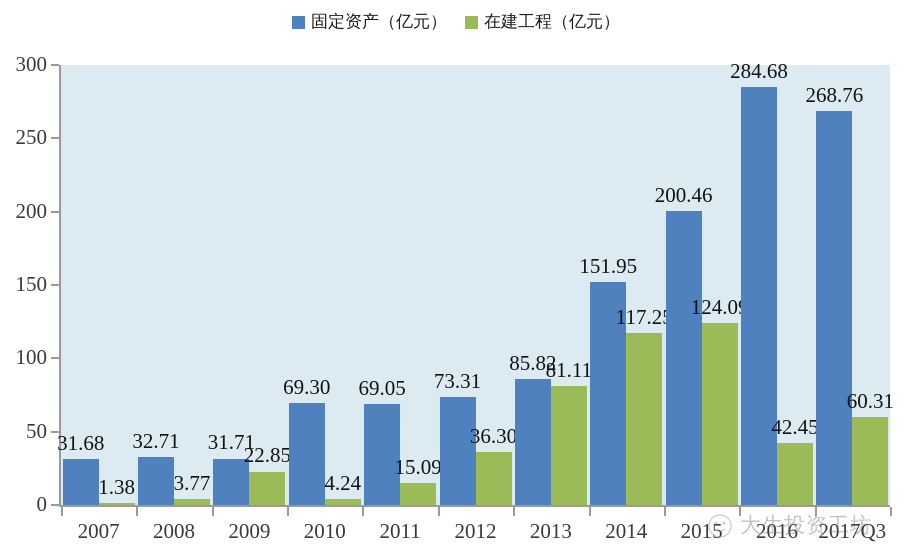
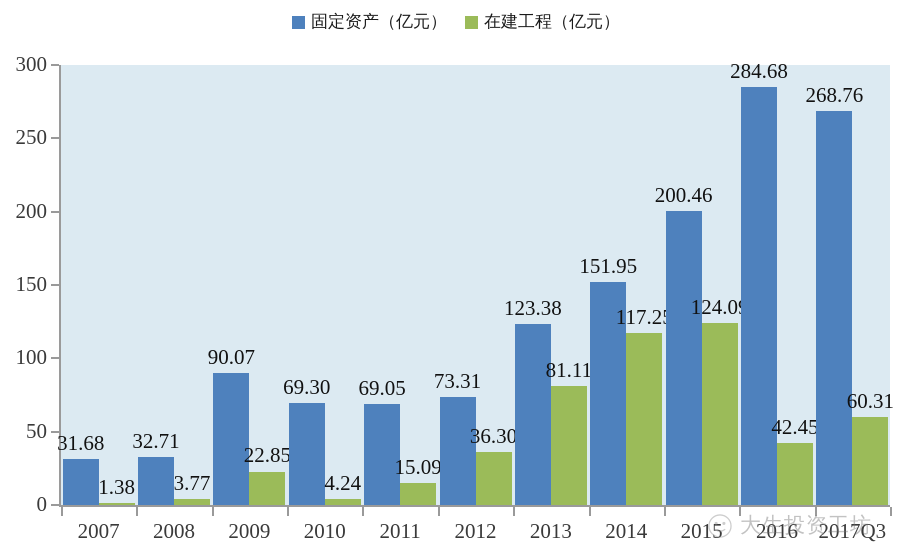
固定资产（亿元）/2009: 31.71 -> 90.07
固定资产（亿元）/2013: 85.82 -> 123.38
